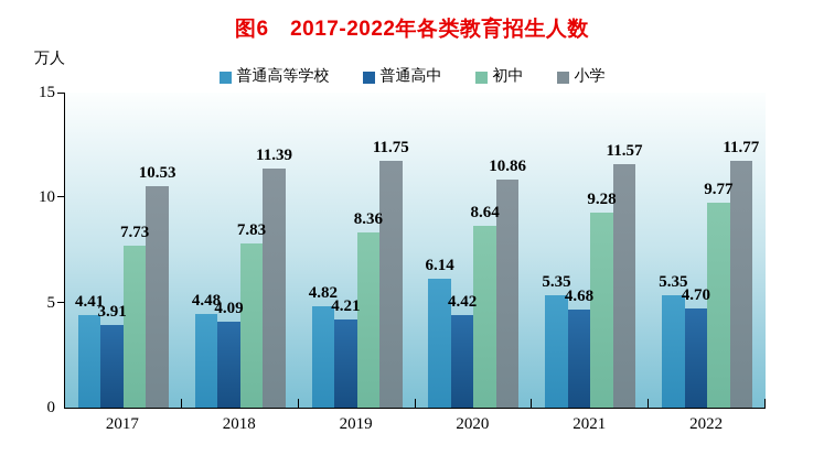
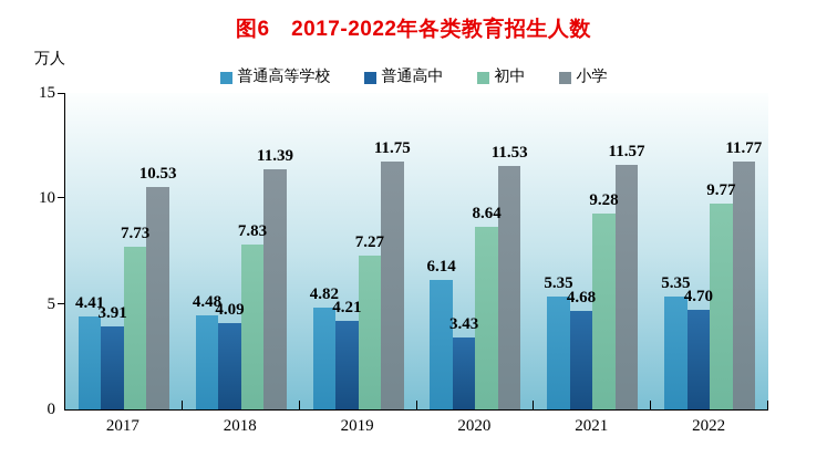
初中/2019: 8.36 -> 7.27
普通高中/2020: 4.42 -> 3.43
小学/2020: 10.86 -> 11.53
